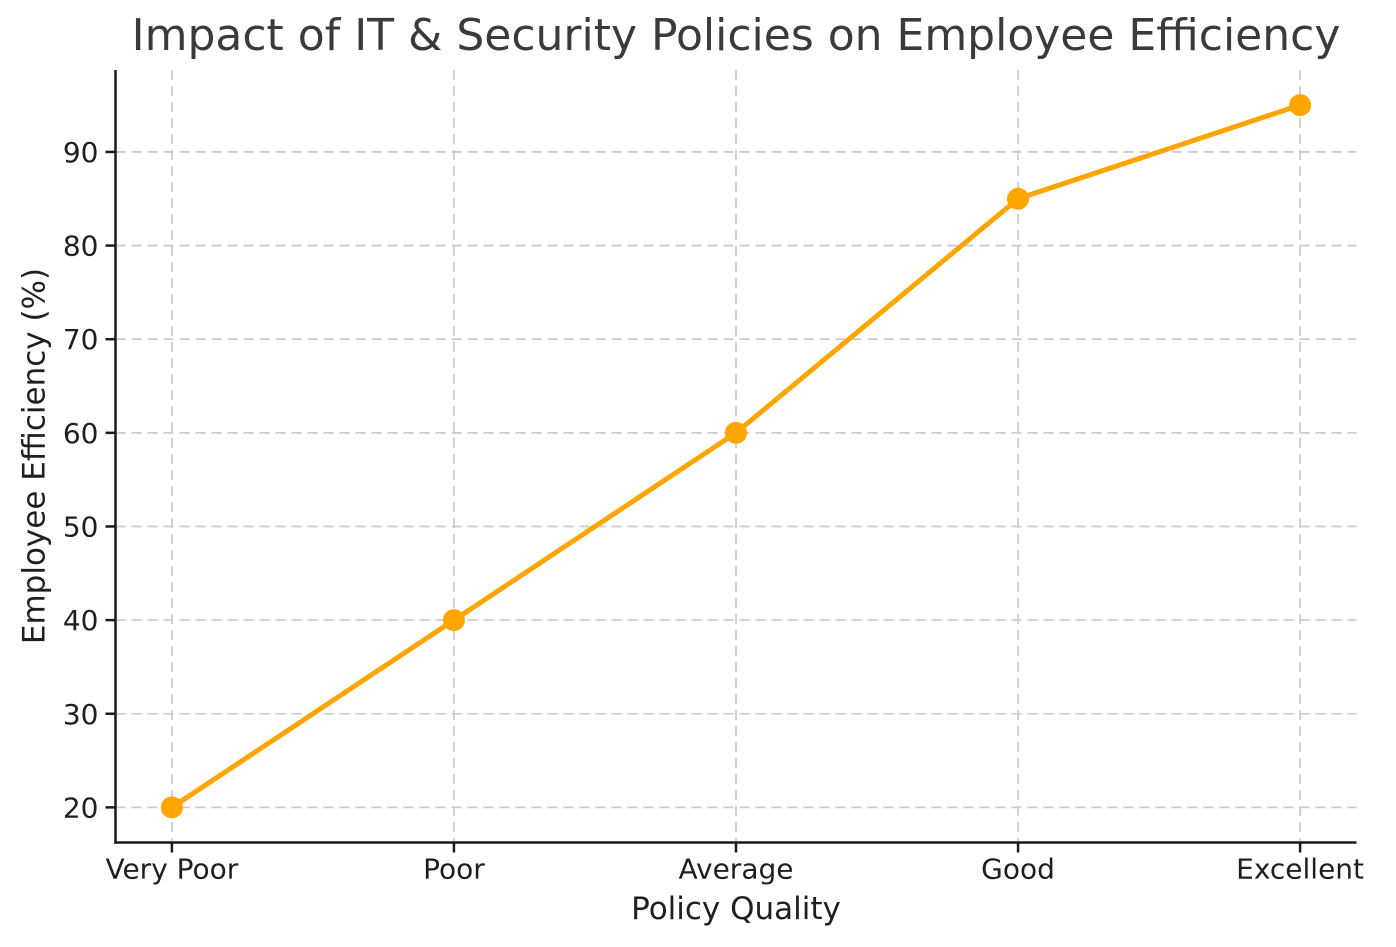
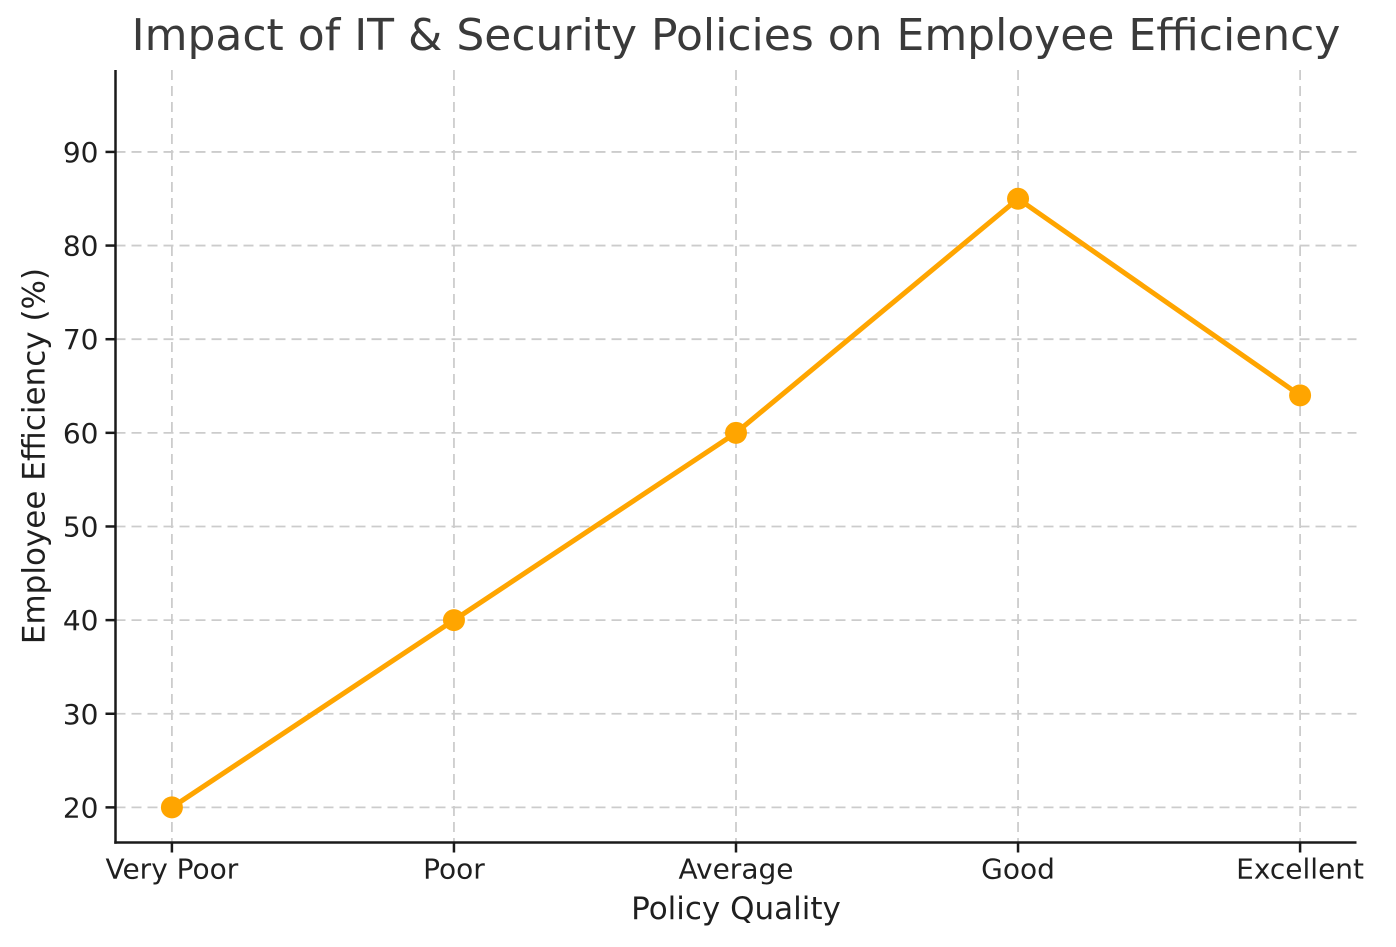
Excellent: 95 -> 64
